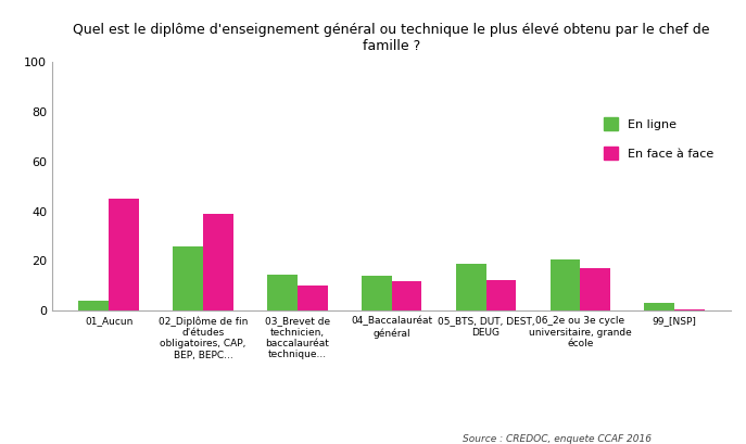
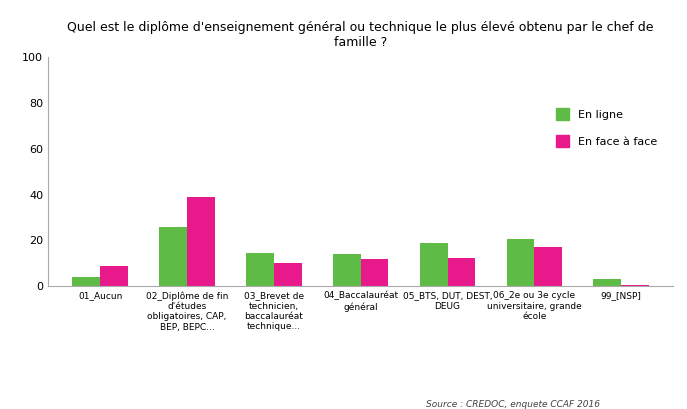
En face à face/01_Aucun: 45.0 -> 9.0
